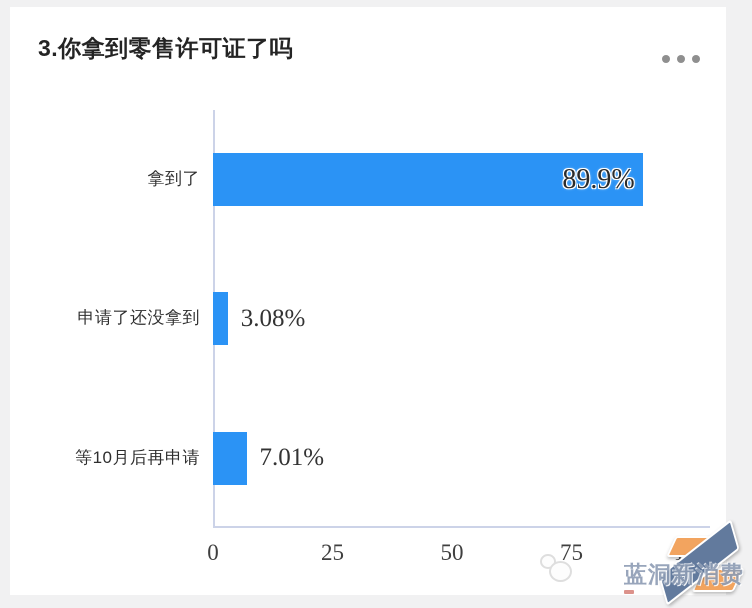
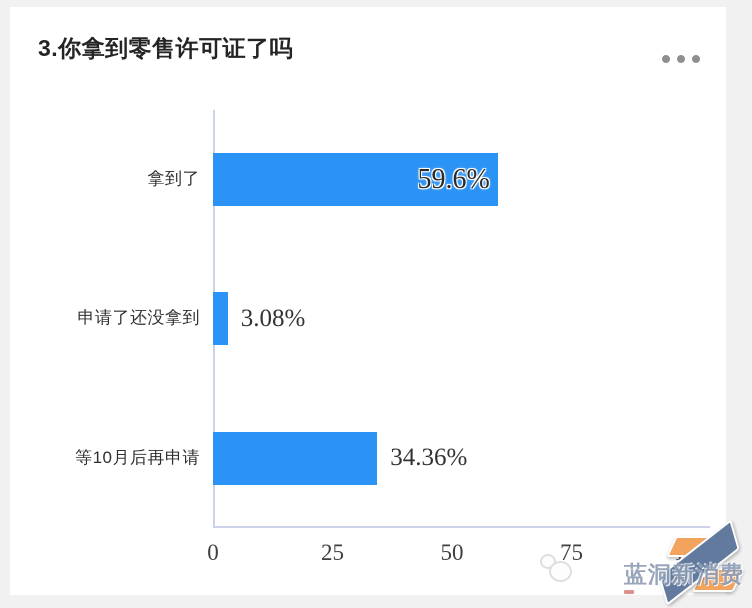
拿到了: 89.9% -> 59.6%
等10月后再申请: 7.01% -> 34.36%
